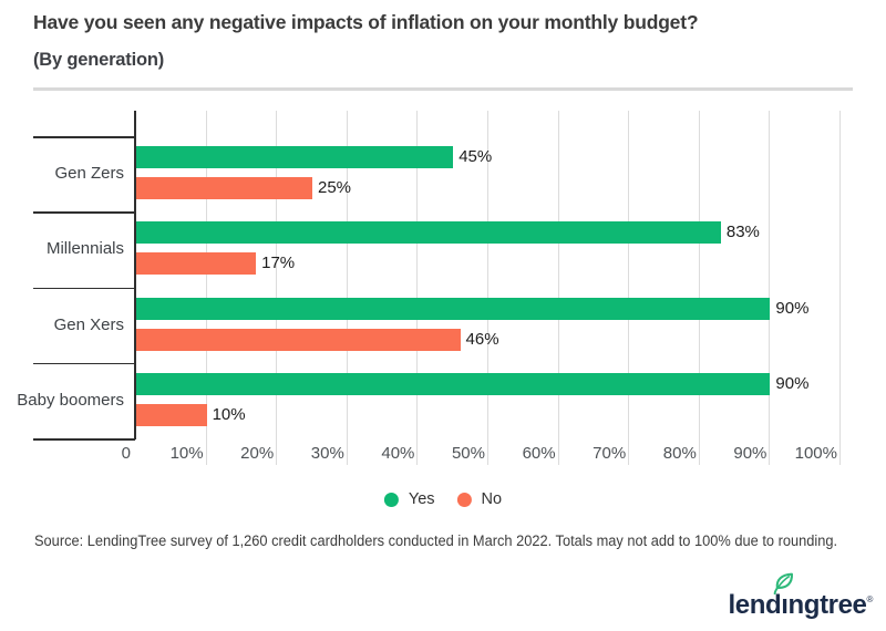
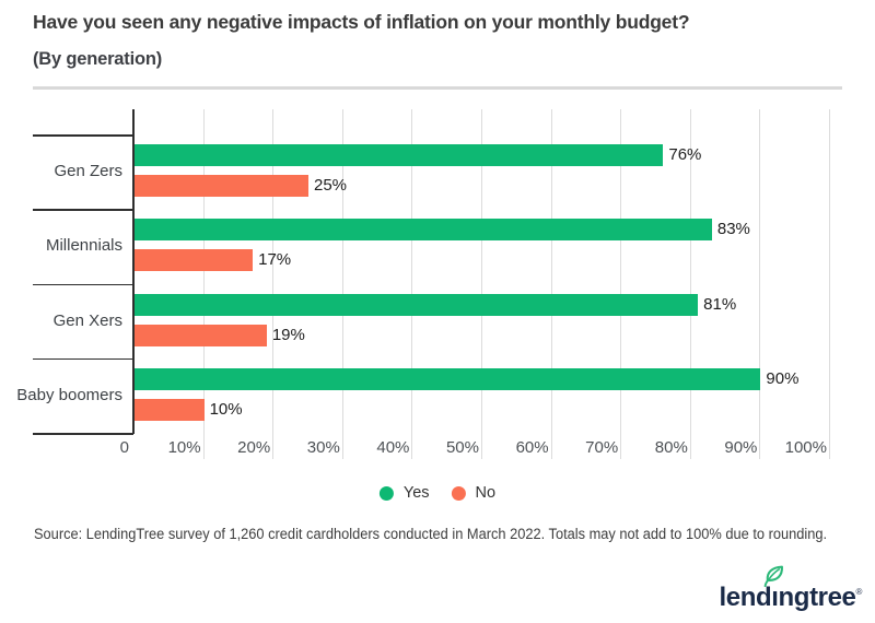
Yes/Gen Zers: 45% -> 76%
Yes/Gen Xers: 90% -> 81%
No/Gen Xers: 46% -> 19%
